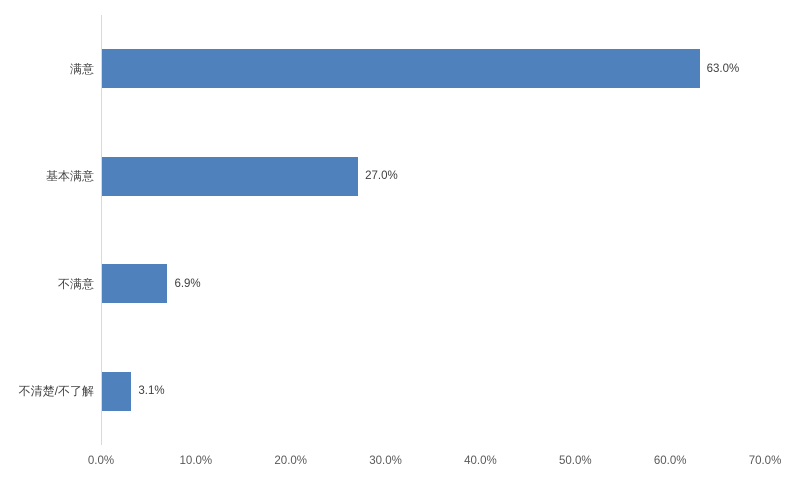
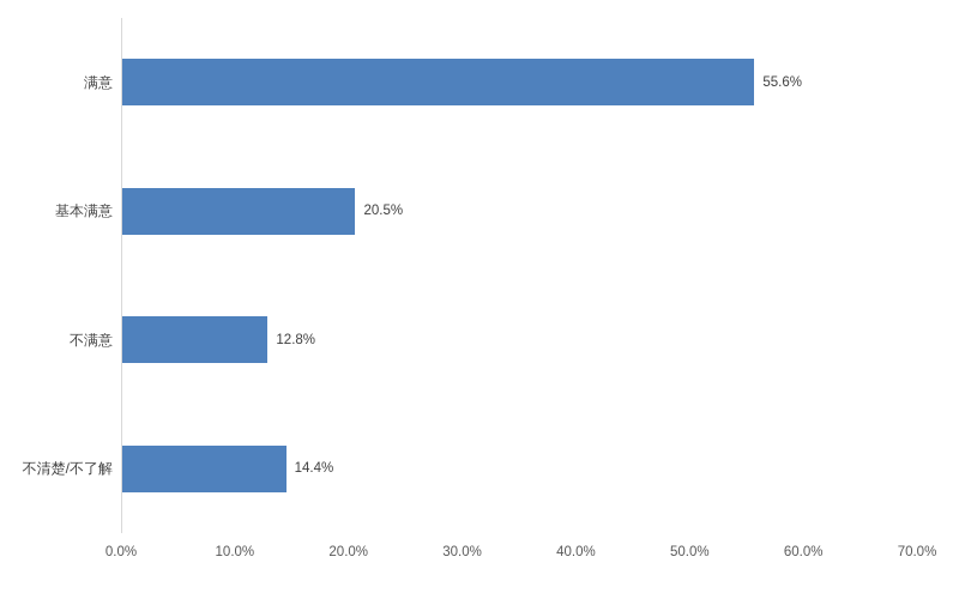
满意: 63.0% -> 55.6%
基本满意: 27.0% -> 20.5%
不满意: 6.9% -> 12.8%
不清楚/不了解: 3.1% -> 14.4%
